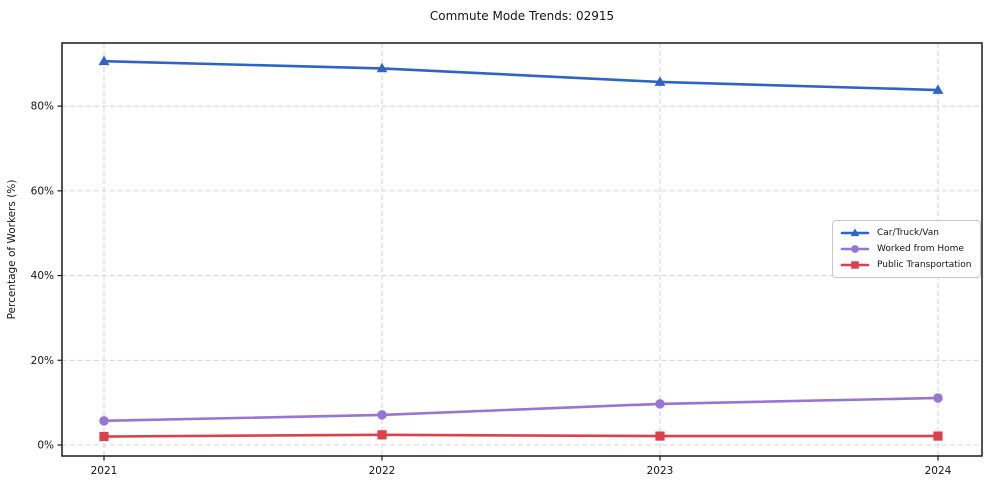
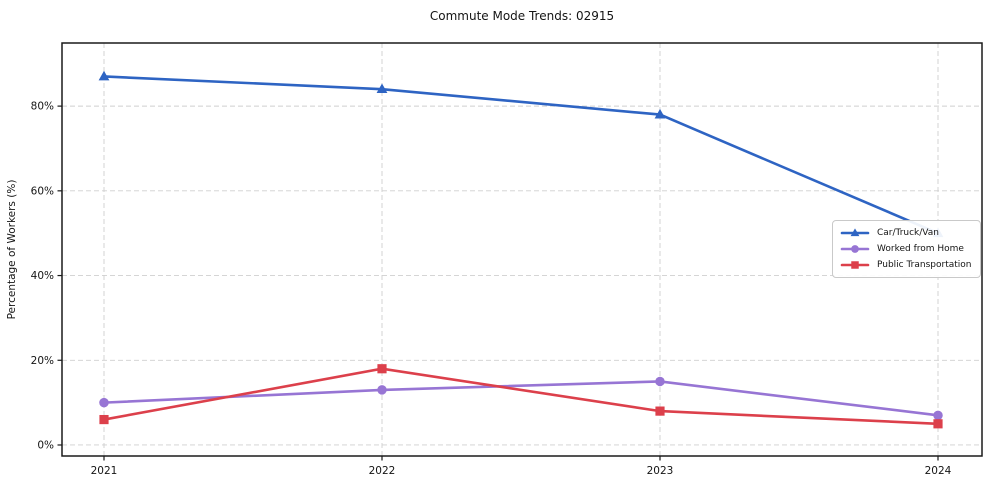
Car/Truck/Van/2021: 91% -> 87%
Worked from Home/2021: 6% -> 10%
Public Transportation/2021: 2% -> 6%
Car/Truck/Van/2022: 89% -> 84%
Worked from Home/2022: 7% -> 13%
Public Transportation/2022: 2% -> 18%
Car/Truck/Van/2023: 86% -> 78%
Worked from Home/2023: 10% -> 15%
Public Transportation/2023: 2% -> 8%
Car/Truck/Van/2024: 84% -> 50%
Worked from Home/2024: 11% -> 7%
Public Transportation/2024: 2% -> 5%
